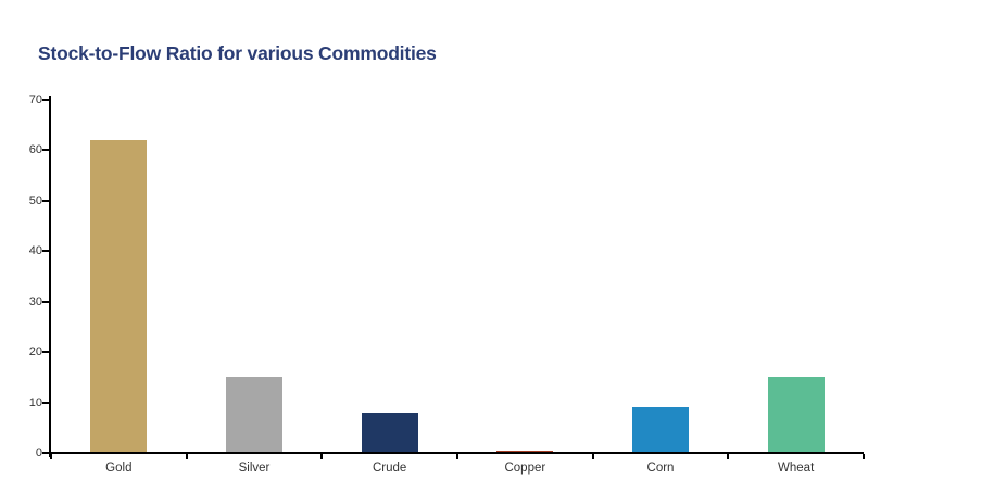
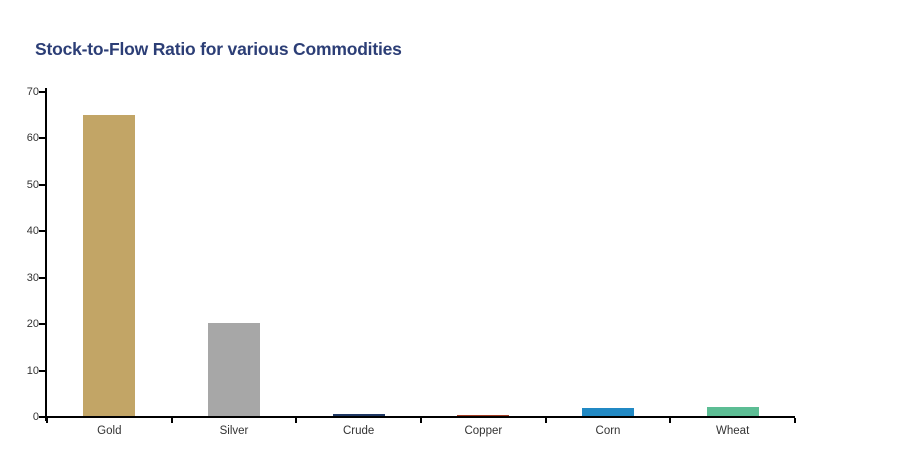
Gold: 62 -> 65
Silver: 15 -> 20
Crude: 8 -> 1
Corn: 9 -> 2
Wheat: 15 -> 2
